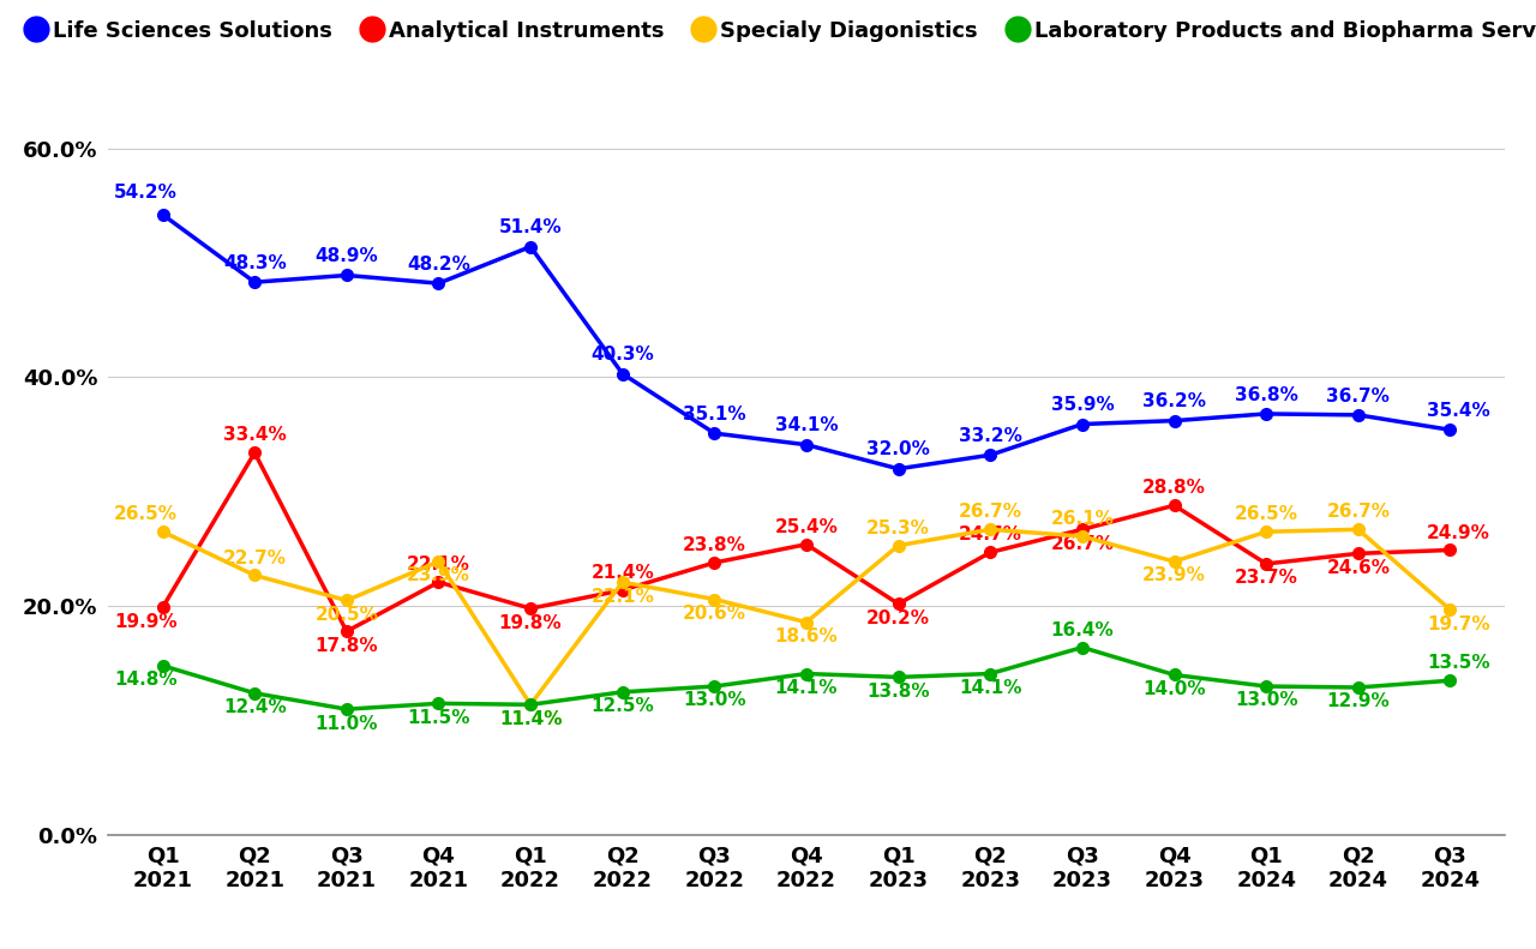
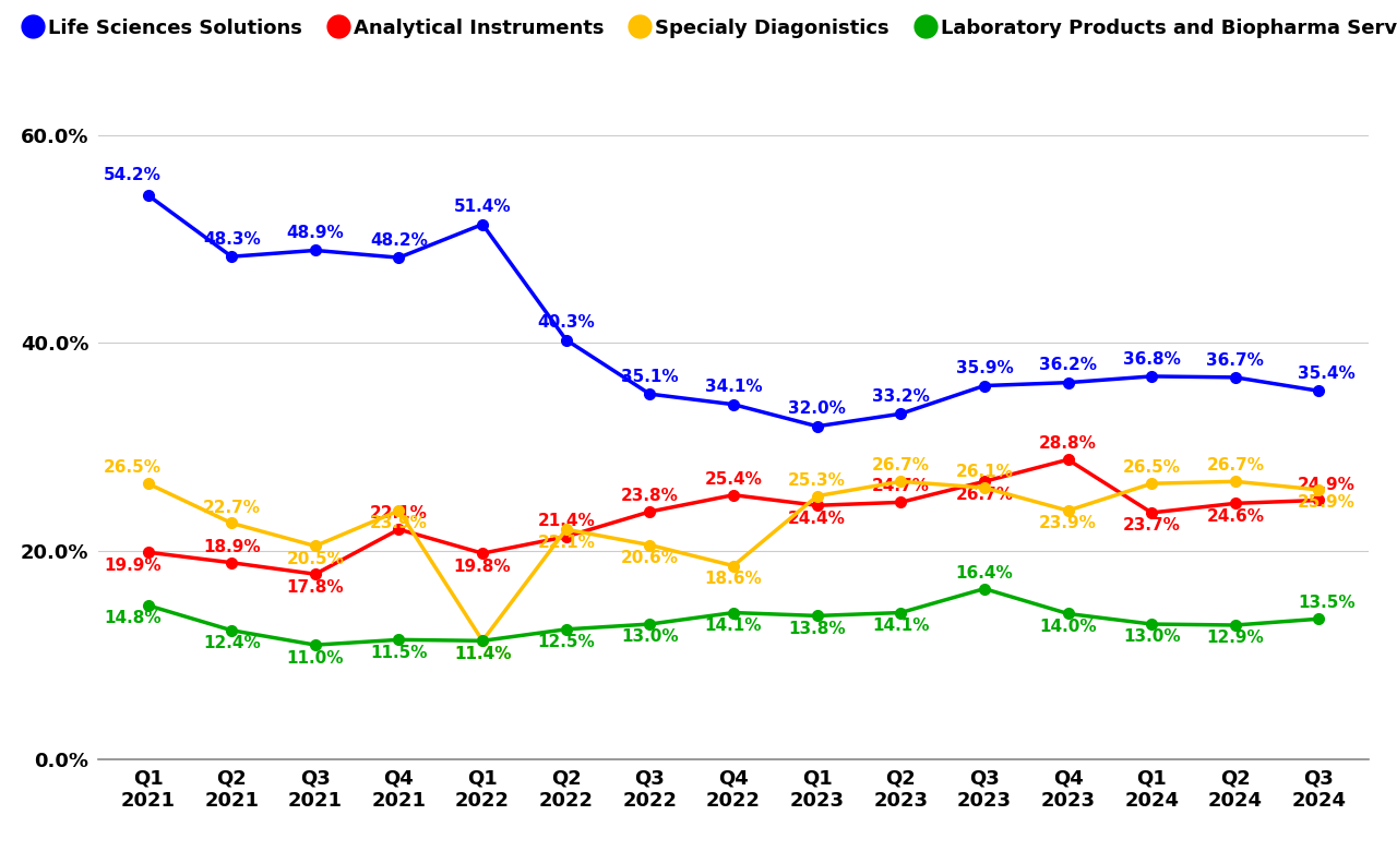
Analytical Instruments/Q2 2021: 33.4% -> 18.9%
Analytical Instruments/Q1 2023: 20.2% -> 24.4%
Specialy Diagonistics/Q3 2024: 19.7% -> 25.9%
